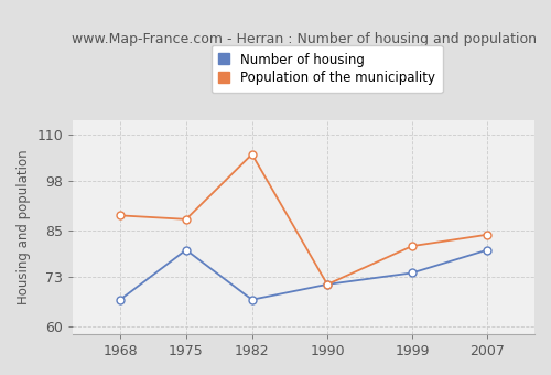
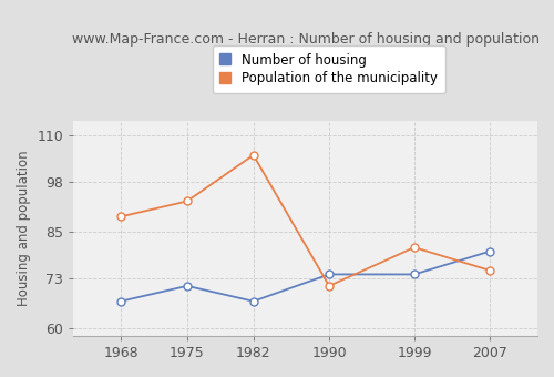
Number of housing/1975: 80 -> 71
Population of the municipality/1975: 88 -> 93
Number of housing/1990: 71 -> 74
Population of the municipality/2007: 84 -> 75
